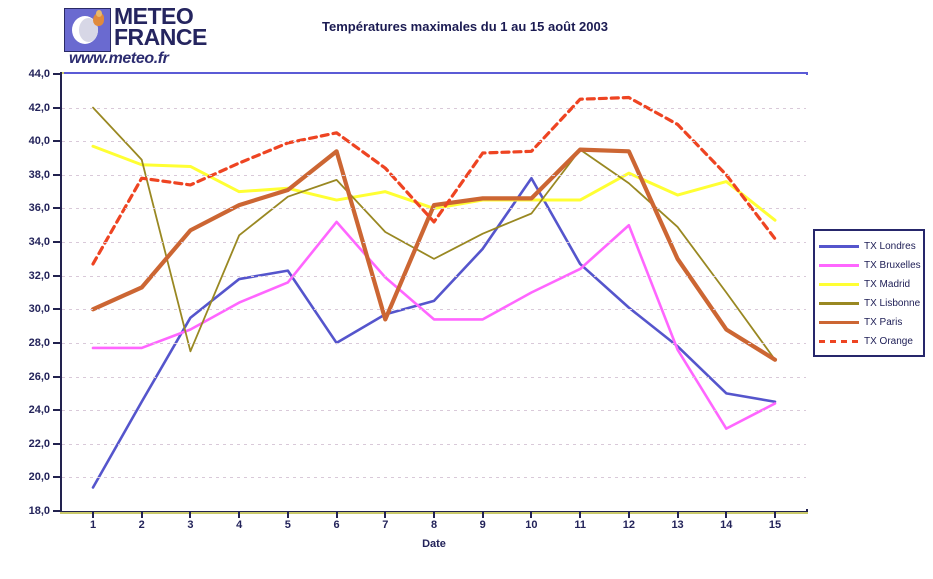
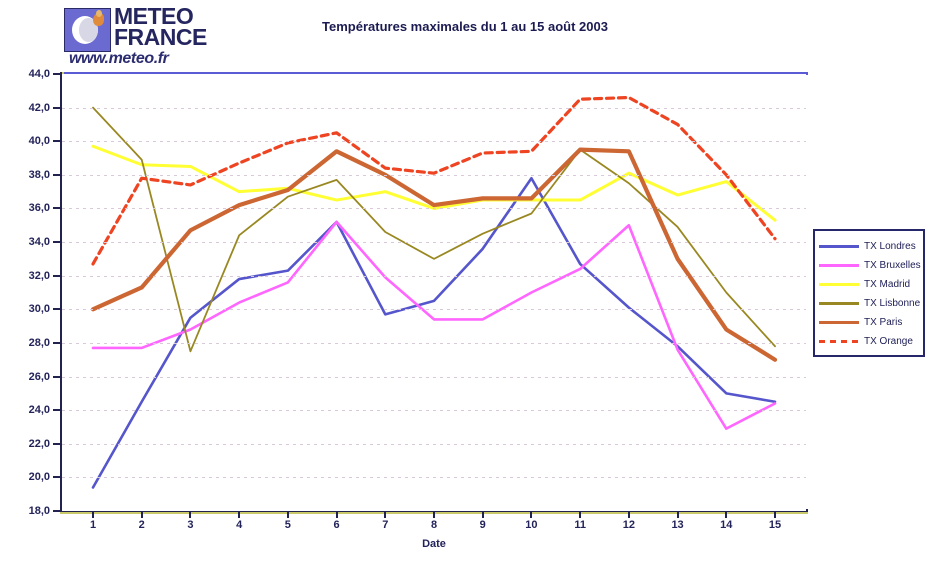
TX Londres/6: 28,0 -> 35,2
TX Paris/7: 29,4 -> 38,0
TX Orange/8: 35,2 -> 38,1
TX Lisbonne/15: 27,0 -> 27,8
